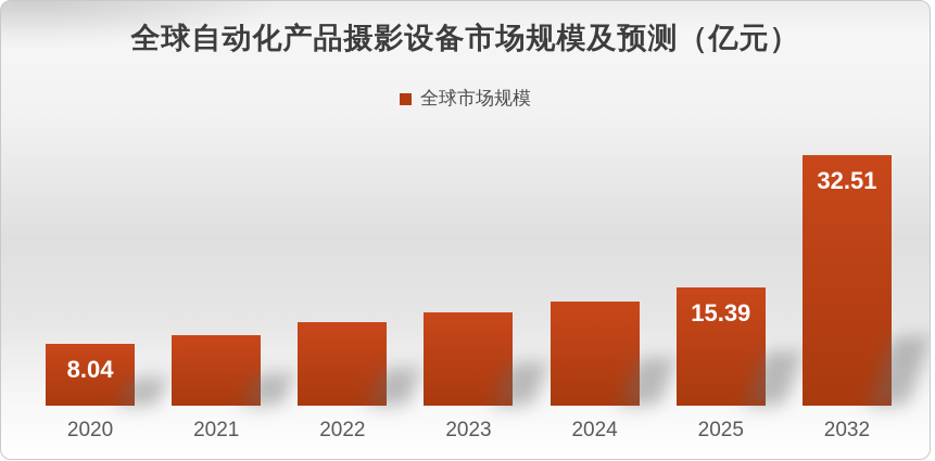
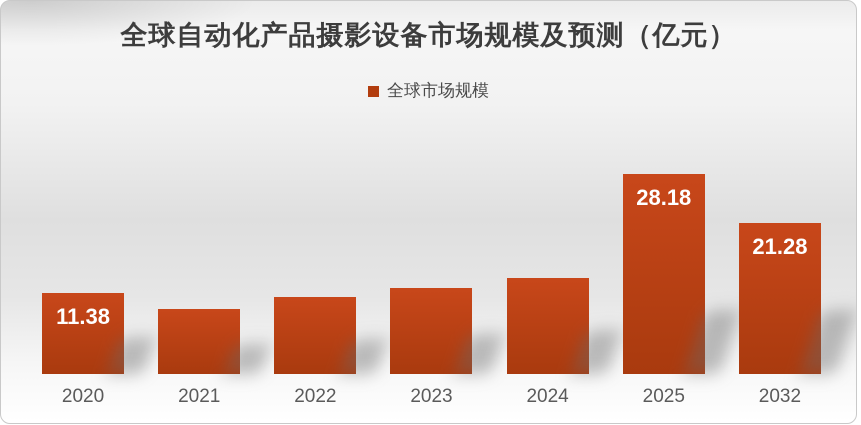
2020: 8.04 -> 11.38
2025: 15.39 -> 28.18
2032: 32.51 -> 21.28
